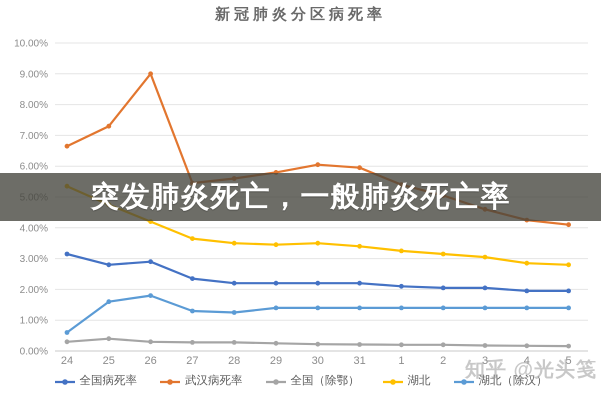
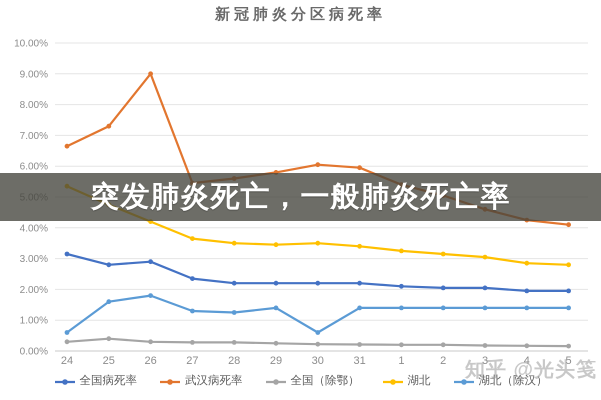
湖北（除汉）/30: 1.4% -> 0.6%
